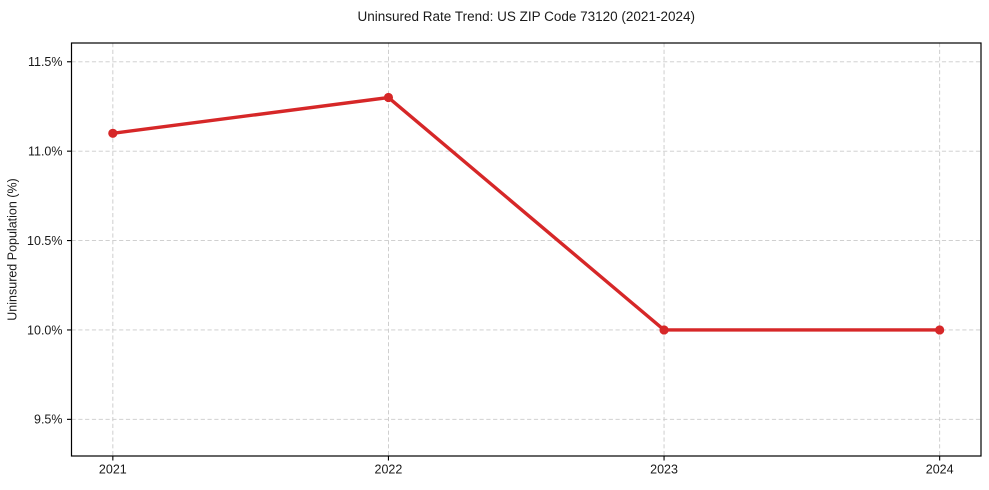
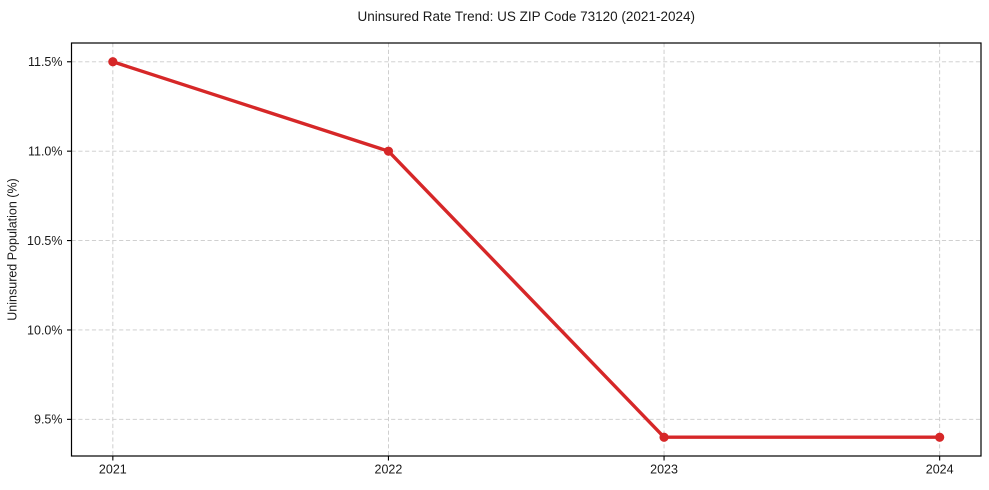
2021: 11.1% -> 11.5%
2022: 11.3% -> 11.0%
2023: 10.0% -> 9.4%
2024: 10.0% -> 9.4%
